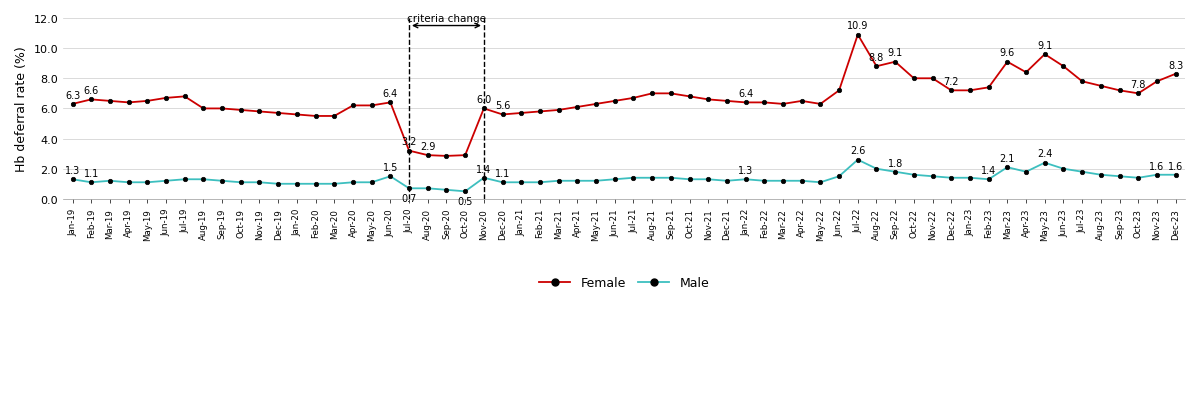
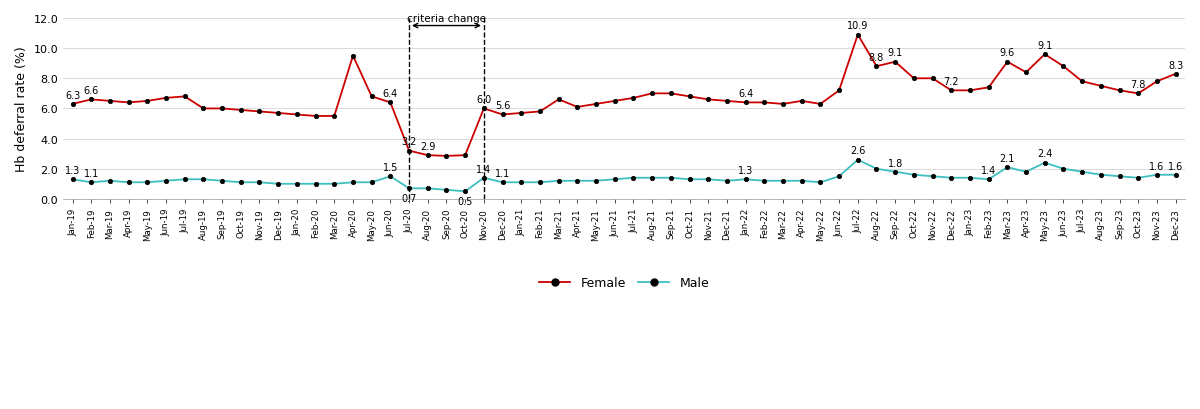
Female/Apr-20: 6.2 -> 9.5
Female/May-20: 6.2 -> 6.8
Female/Mar-21: 5.9 -> 6.6
